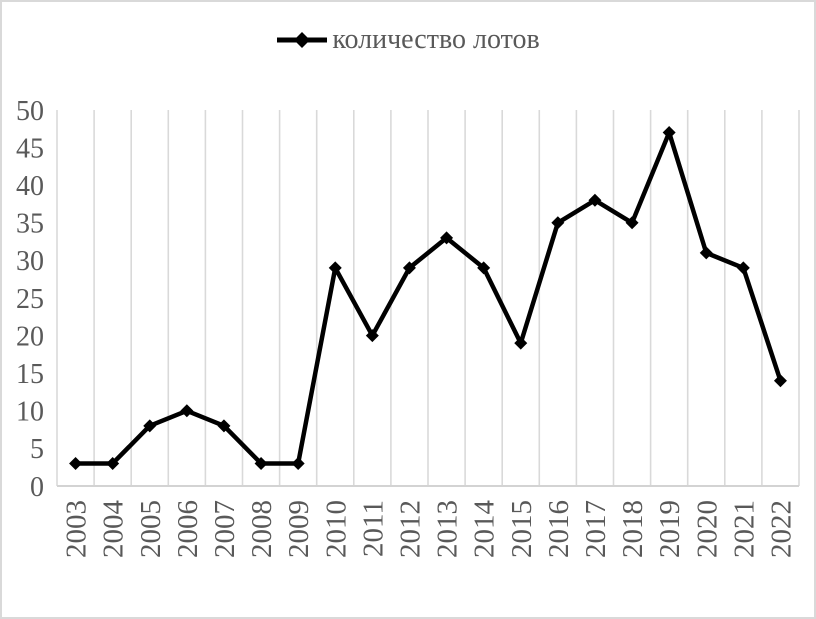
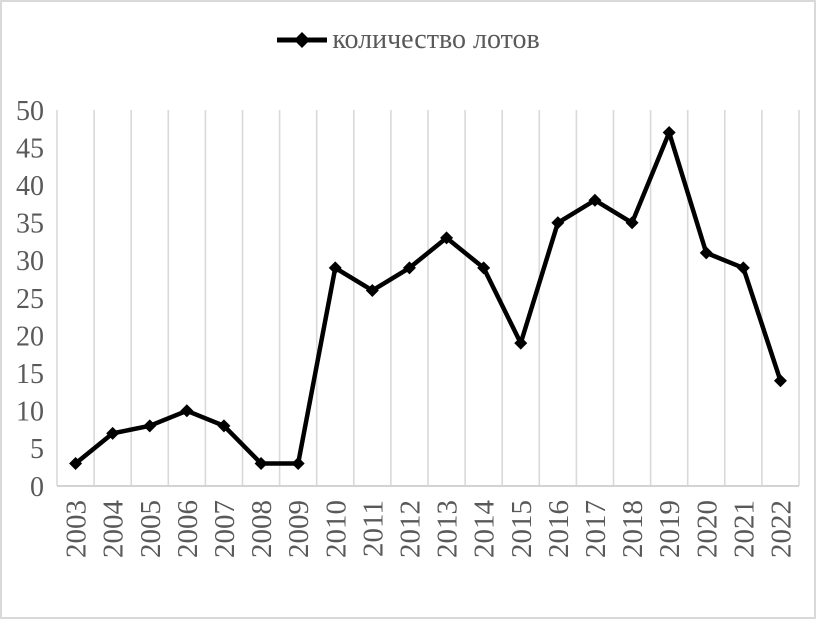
2004: 3 -> 7
2011: 20 -> 26
